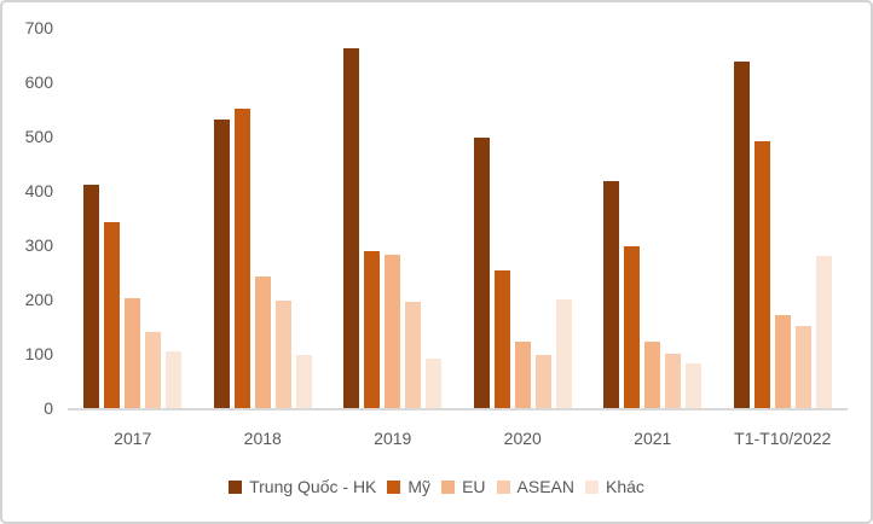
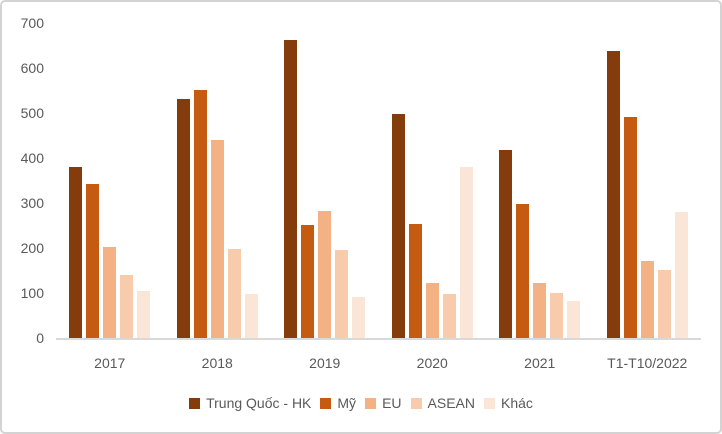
Trung Quốc - HK/2017: 410 -> 380
EU/2018: 240 -> 440
Mỹ/2019: 290 -> 250
Khác/2020: 200 -> 380
